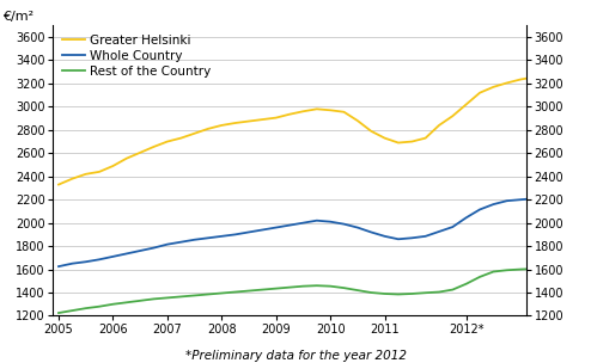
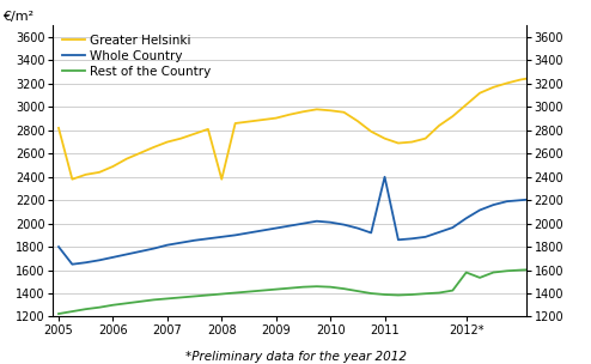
Greater Helsinki/2005: 2330 -> 2820
Whole Country/2005: 1620 -> 1800
Greater Helsinki/2008: 2840 -> 2380
Whole Country/2011: 1880 -> 2400
Rest of the Country/2012*: 1480 -> 1580
